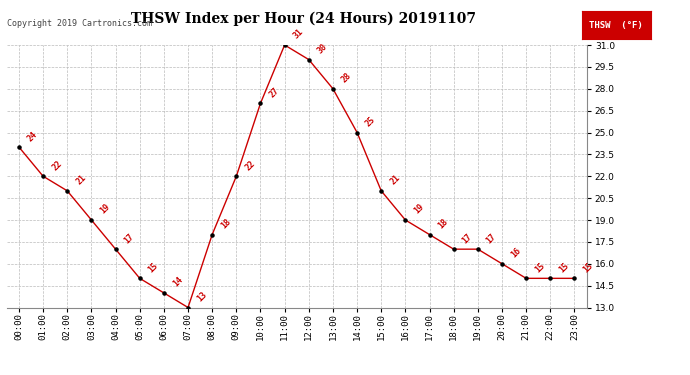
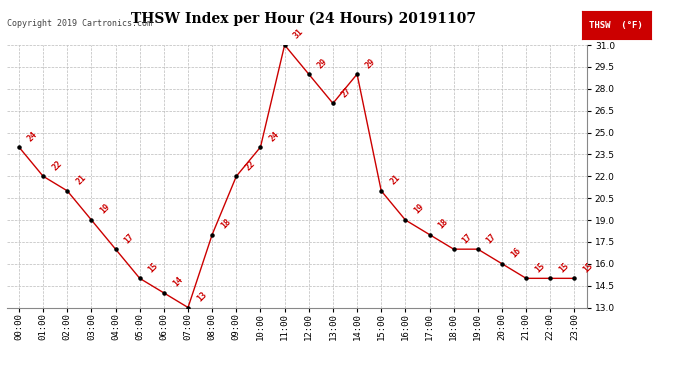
10:00: 27 -> 24
12:00: 30 -> 29
13:00: 28 -> 27
14:00: 25 -> 29
